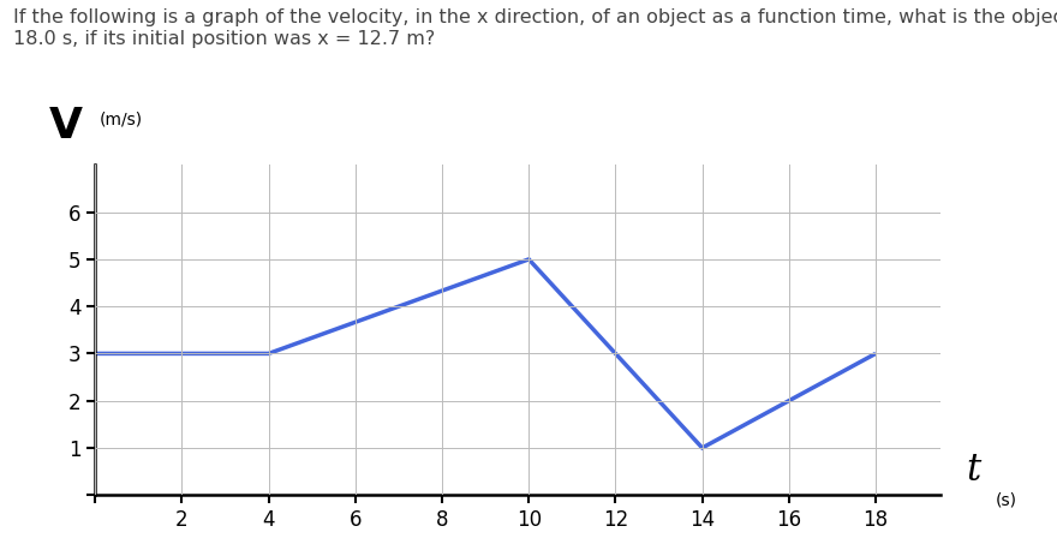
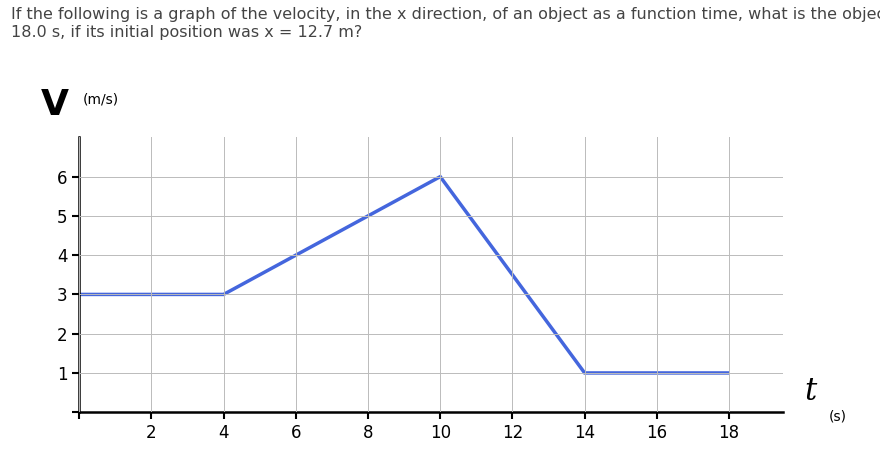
10: 5 -> 6
18: 3 -> 1
